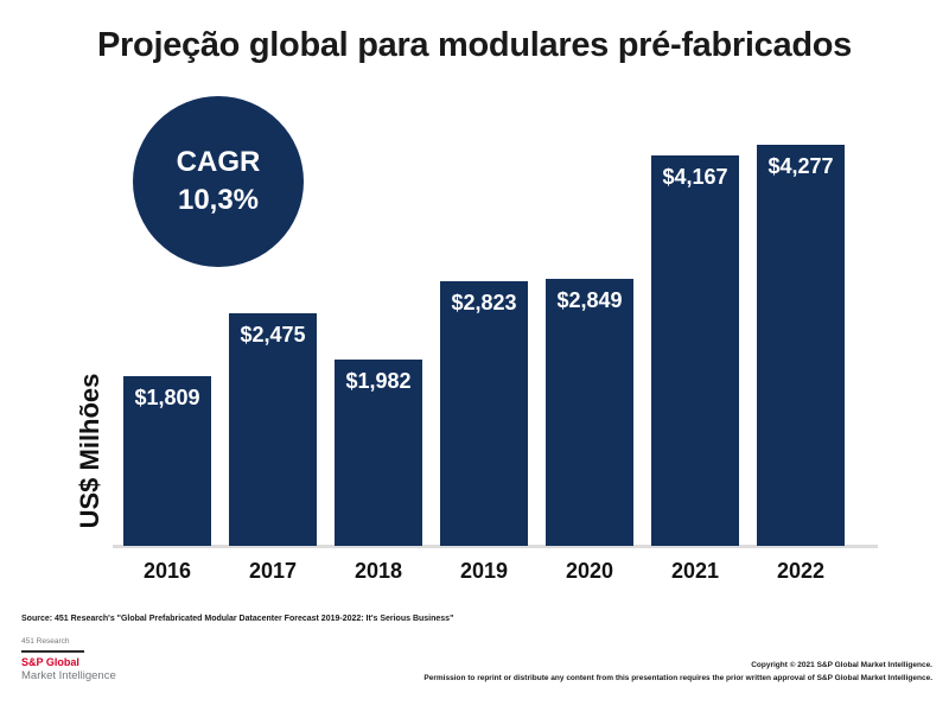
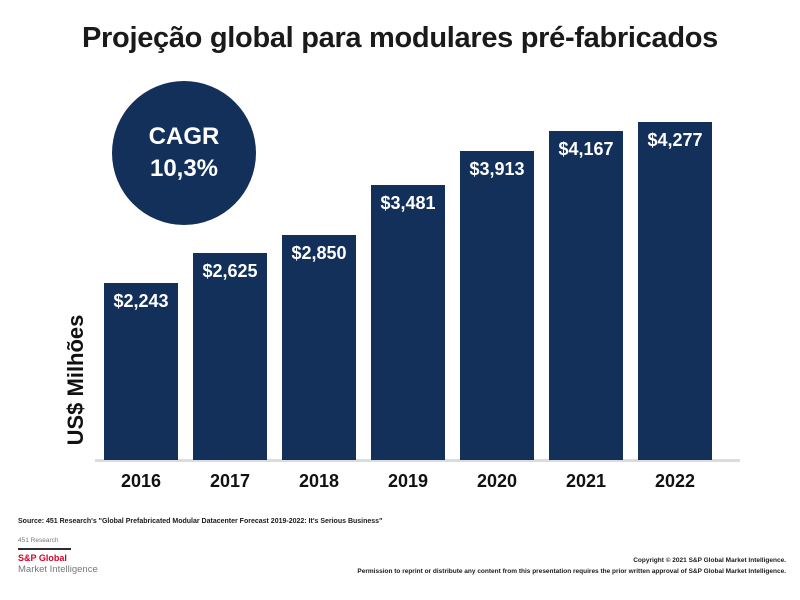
2016: $1,809 -> $2,243
2017: $2,475 -> $2,625
2018: $1,982 -> $2,850
2019: $2,823 -> $3,481
2020: $2,849 -> $3,913
